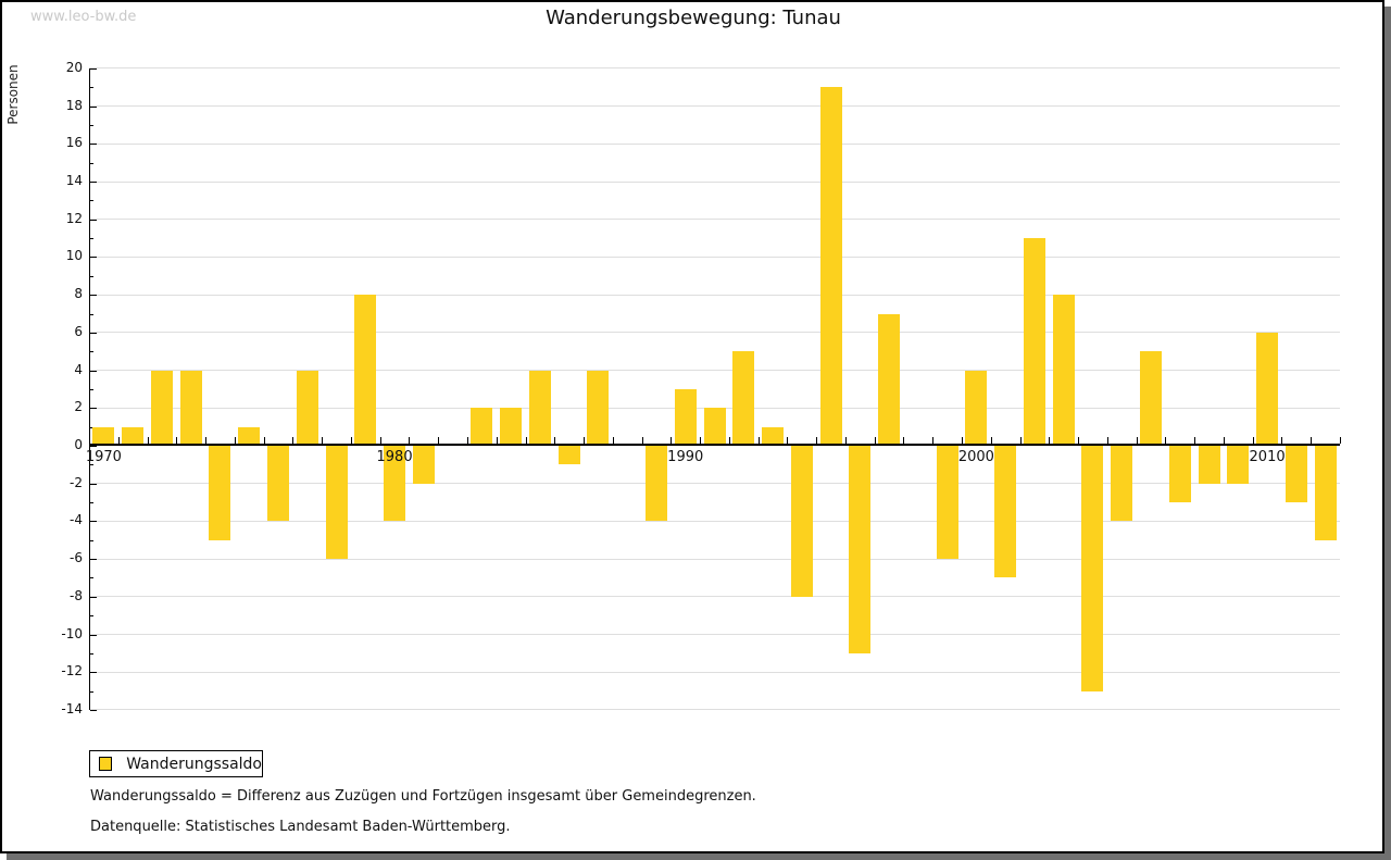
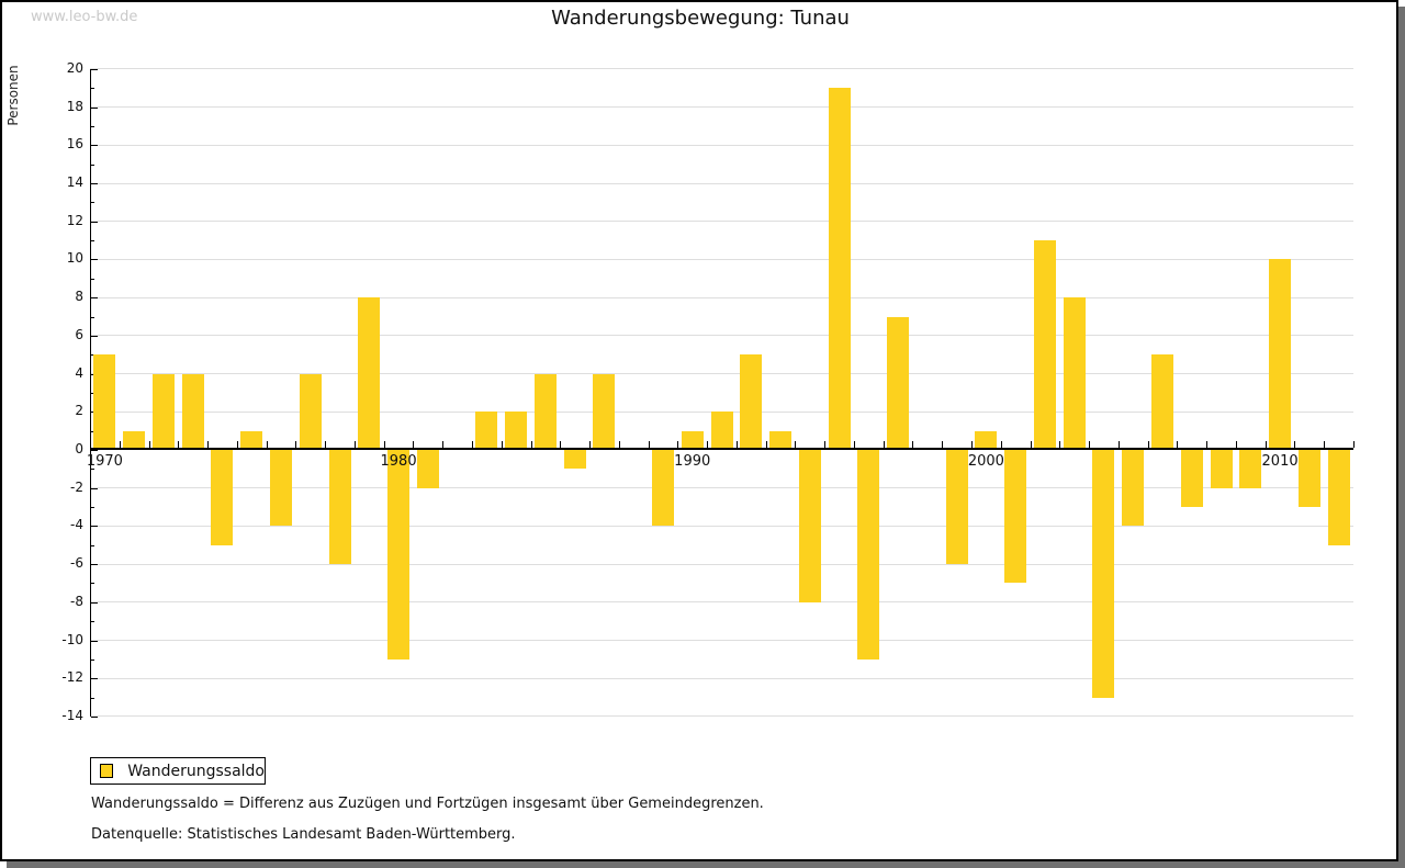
1970: 1 -> 5
1980: -4 -> -11
1990: 3 -> 1
2000: 4 -> 1
2010: 6 -> 10
